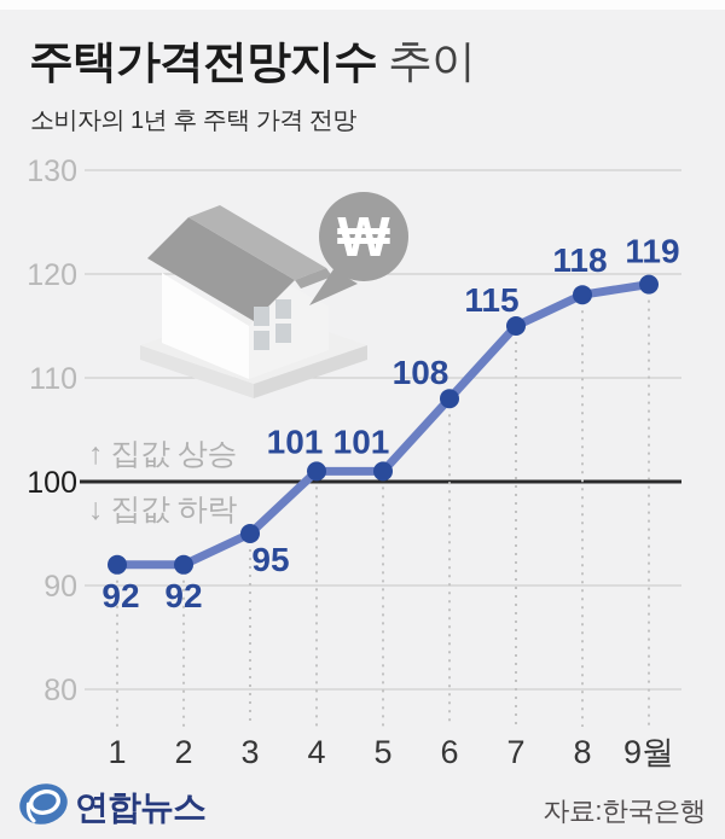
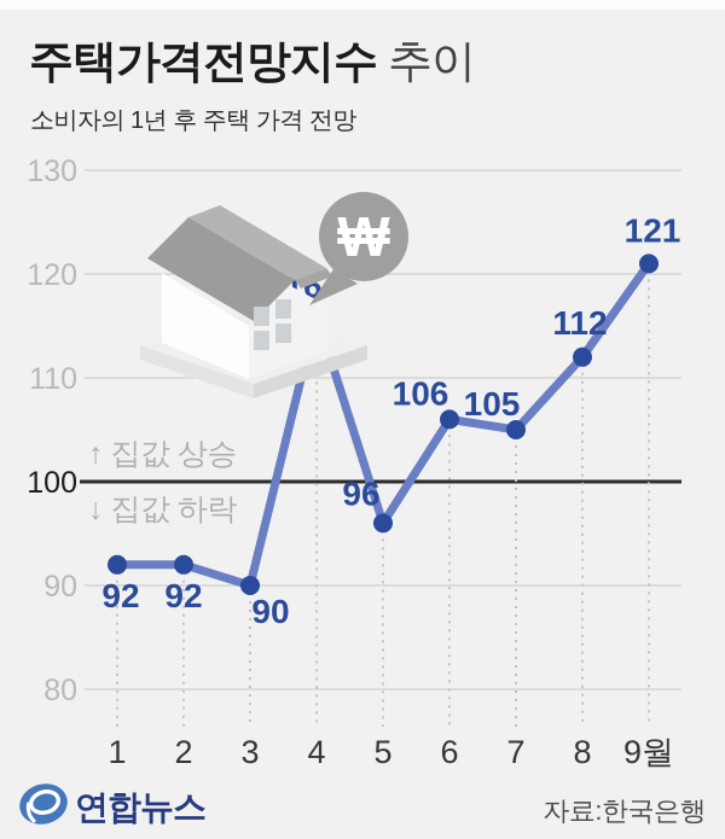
3: 95 -> 90
4: 101 -> 116
5: 101 -> 96
6: 108 -> 106
7: 115 -> 105
8: 118 -> 112
9월: 119 -> 121
